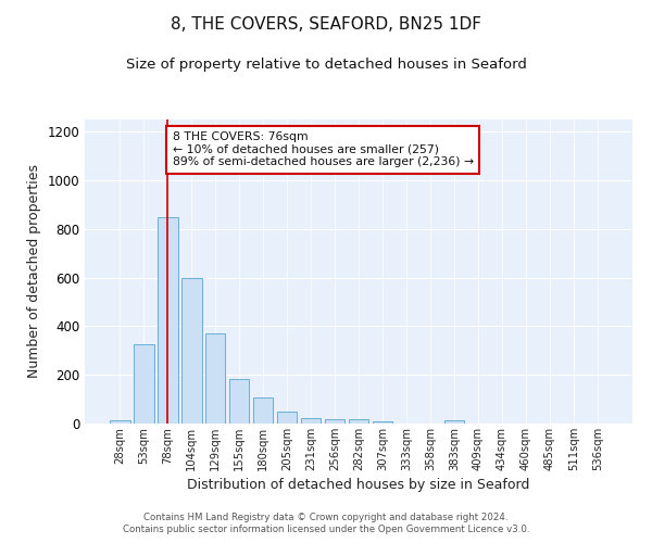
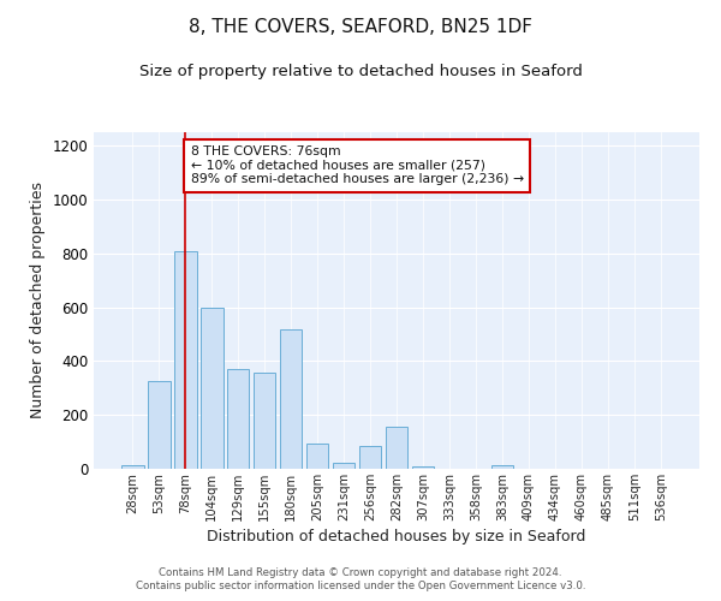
78sqm: 850 -> 810
155sqm: 185 -> 355
180sqm: 105 -> 520
205sqm: 48 -> 95
256sqm: 20 -> 85
282sqm: 20 -> 155
